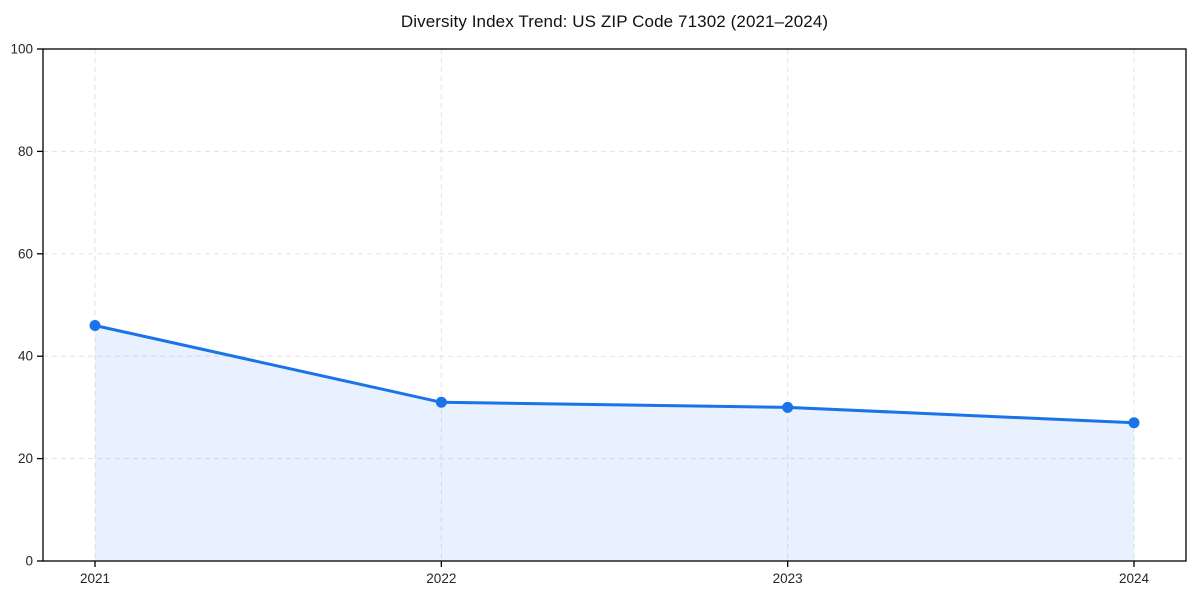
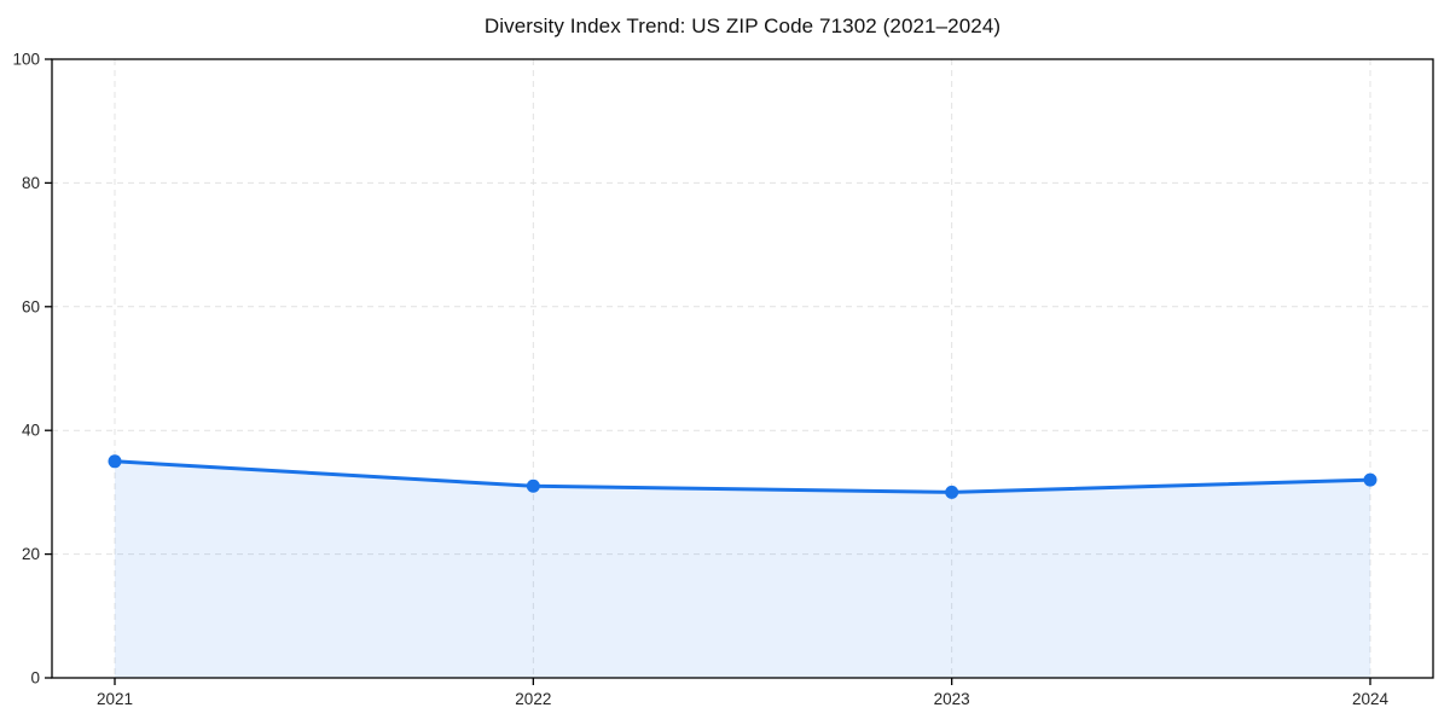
2021: 46 -> 35
2024: 27 -> 32
